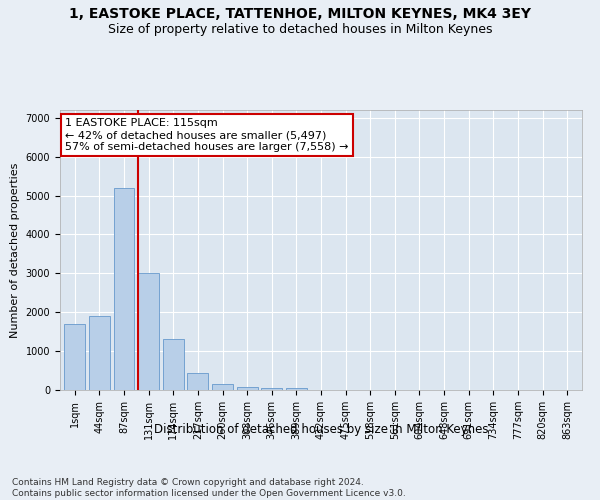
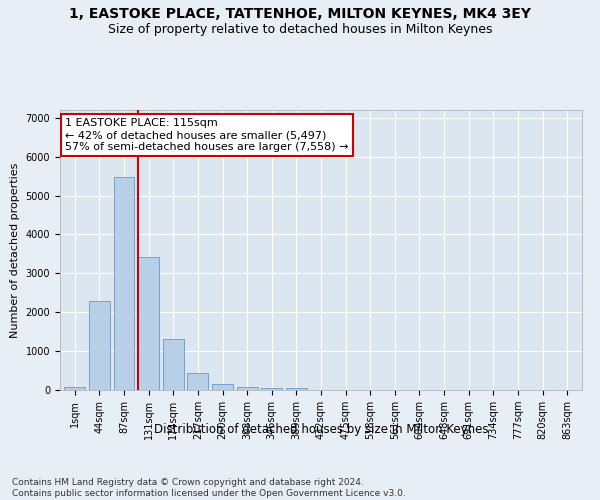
1sqm: 1700 -> 80
44sqm: 1900 -> 2290
87sqm: 5200 -> 5480
131sqm: 3000 -> 3420
